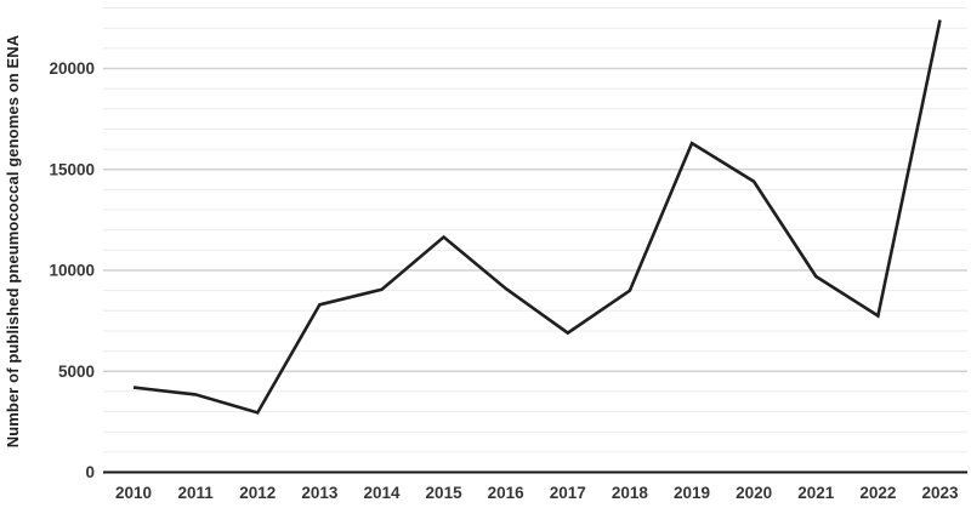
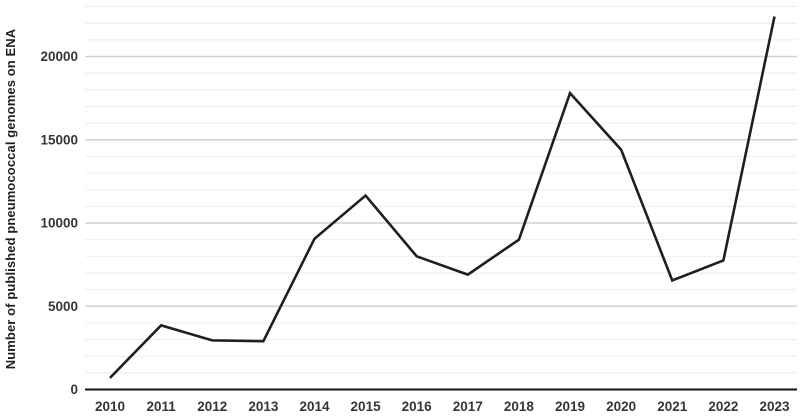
2010: 4200 -> 700
2013: 8300 -> 2900
2016: 9100 -> 8000
2019: 16300 -> 17800
2021: 9700 -> 6600
